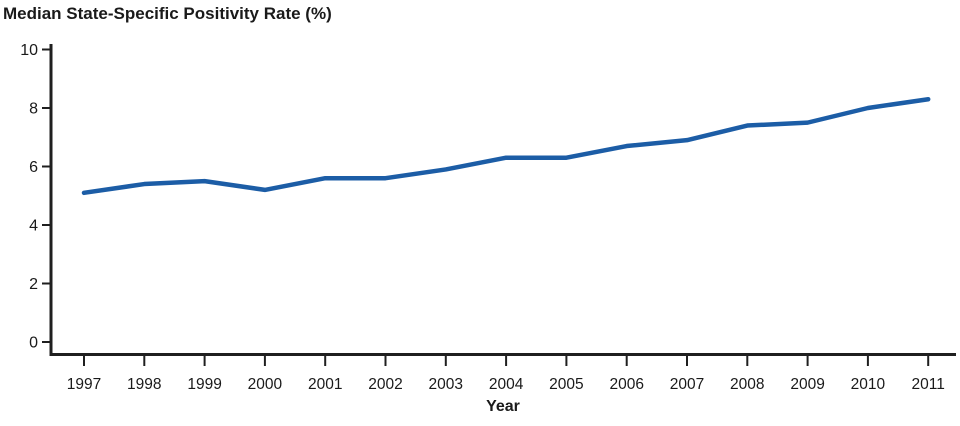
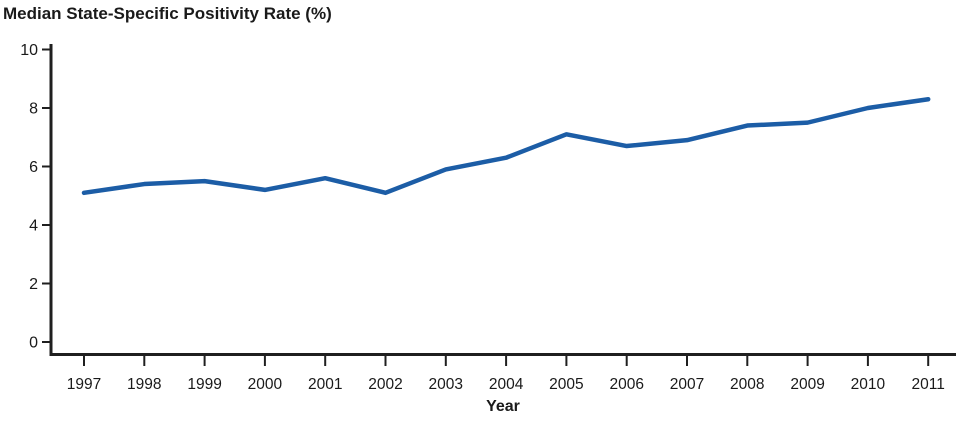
2002: 5.6 -> 5.1
2005: 6.3 -> 7.1
